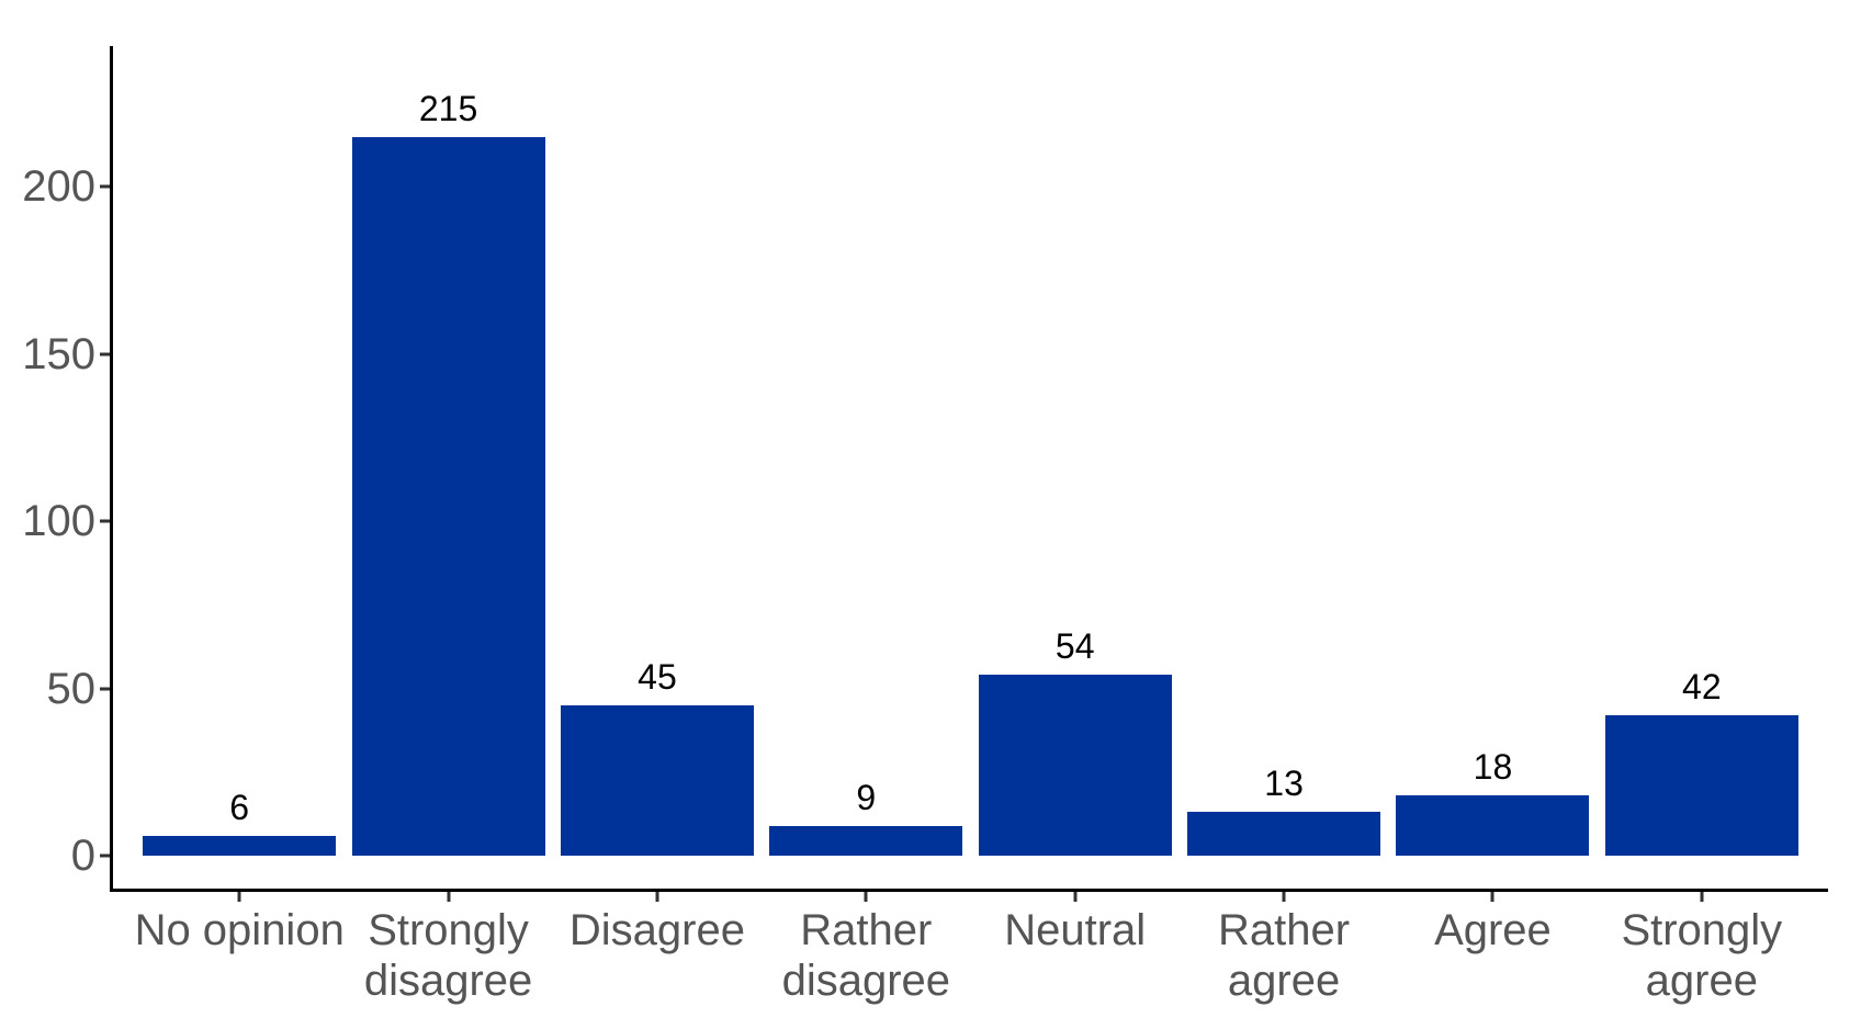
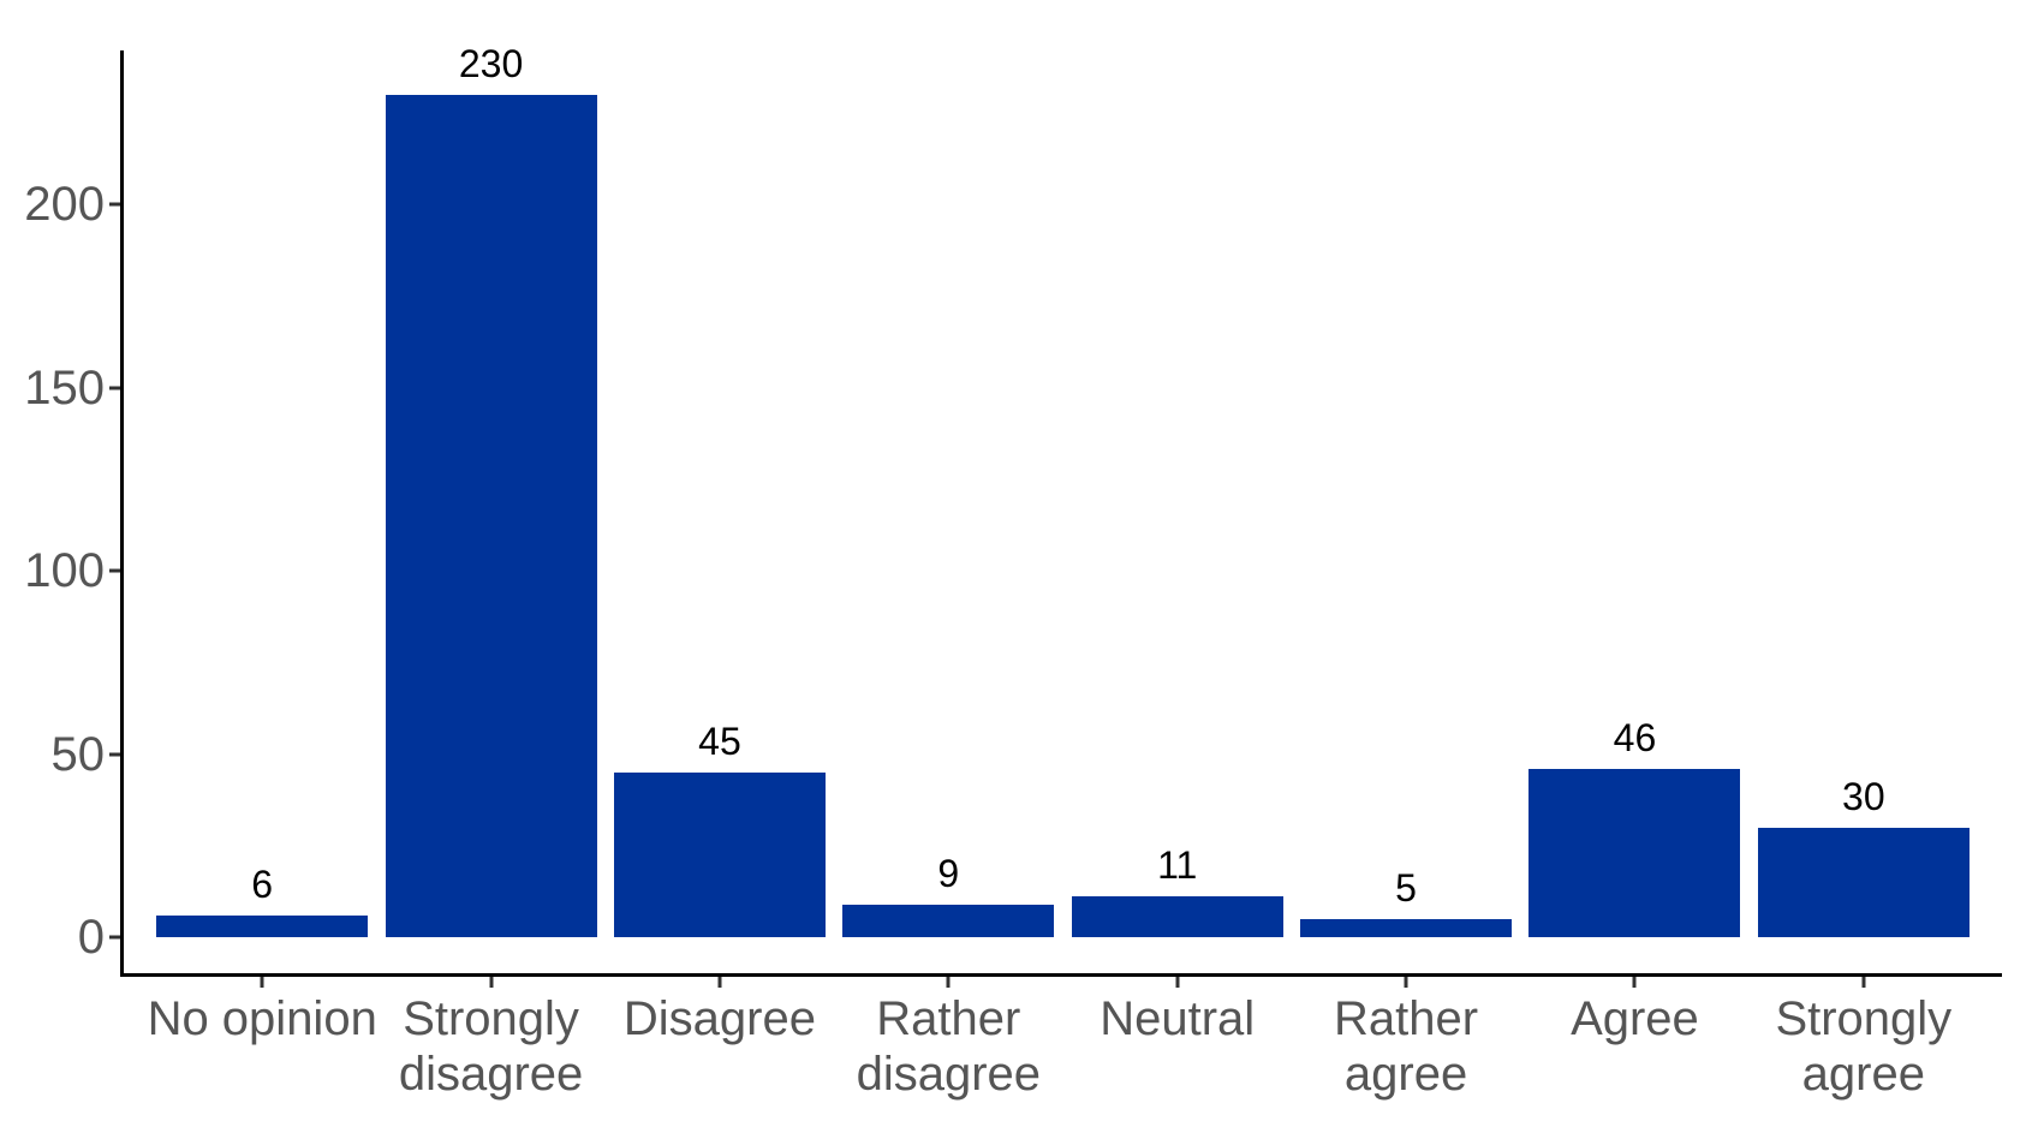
Strongly disagree: 215 -> 230
Neutral: 54 -> 11
Rather agree: 13 -> 5
Agree: 18 -> 46
Strongly agree: 42 -> 30
